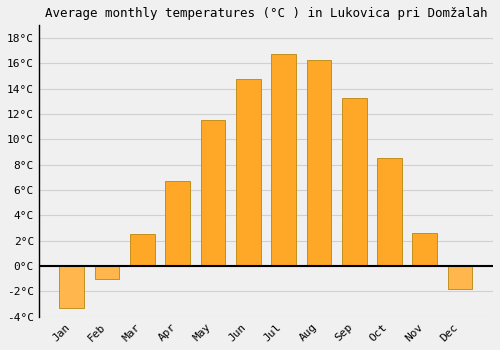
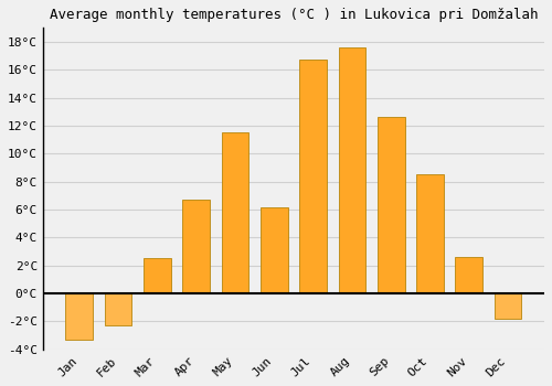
Feb: -1.0°C -> -2.3°C
Jun: 14.8°C -> 6.2°C
Aug: 16.3°C -> 17.6°C
Sep: 13.3°C -> 12.6°C
